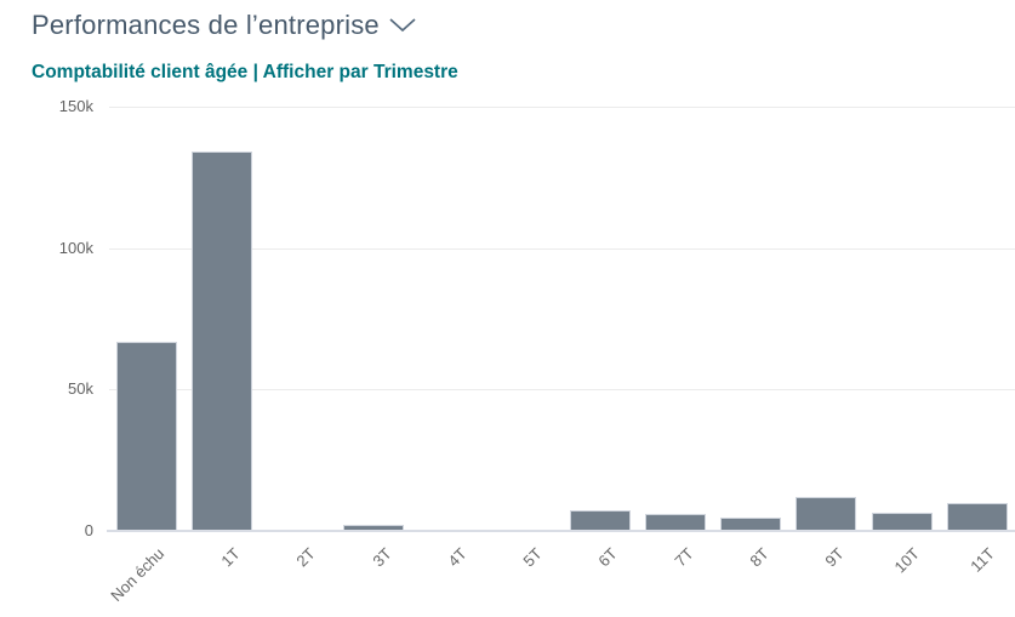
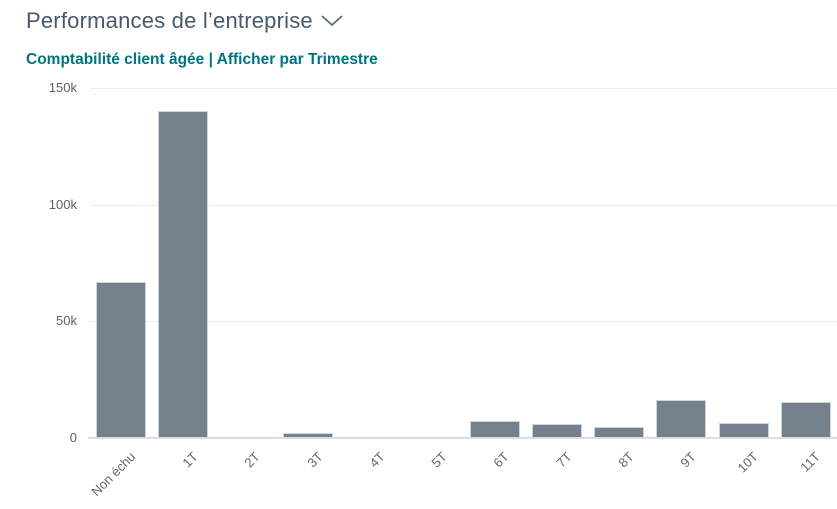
1T: 134k -> 140k
9T: 12k -> 16k
11T: 10k -> 16k
